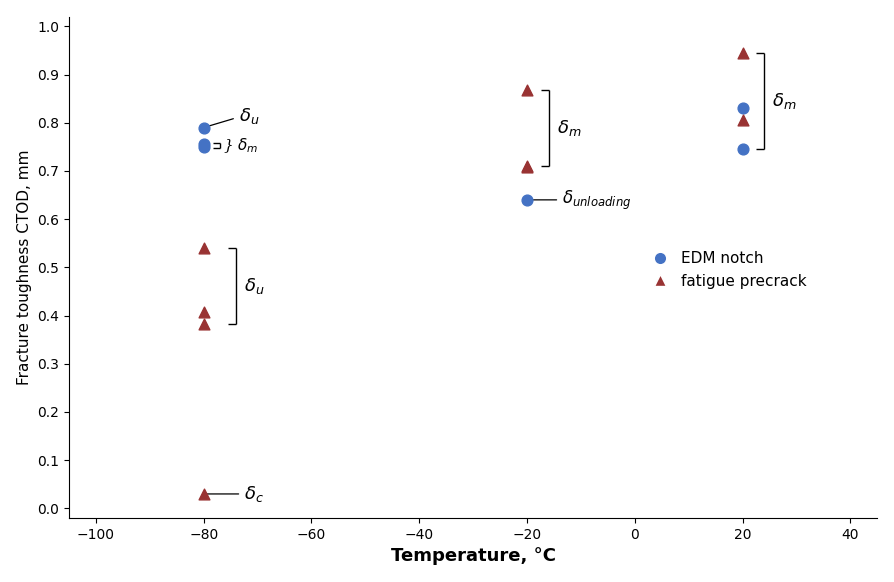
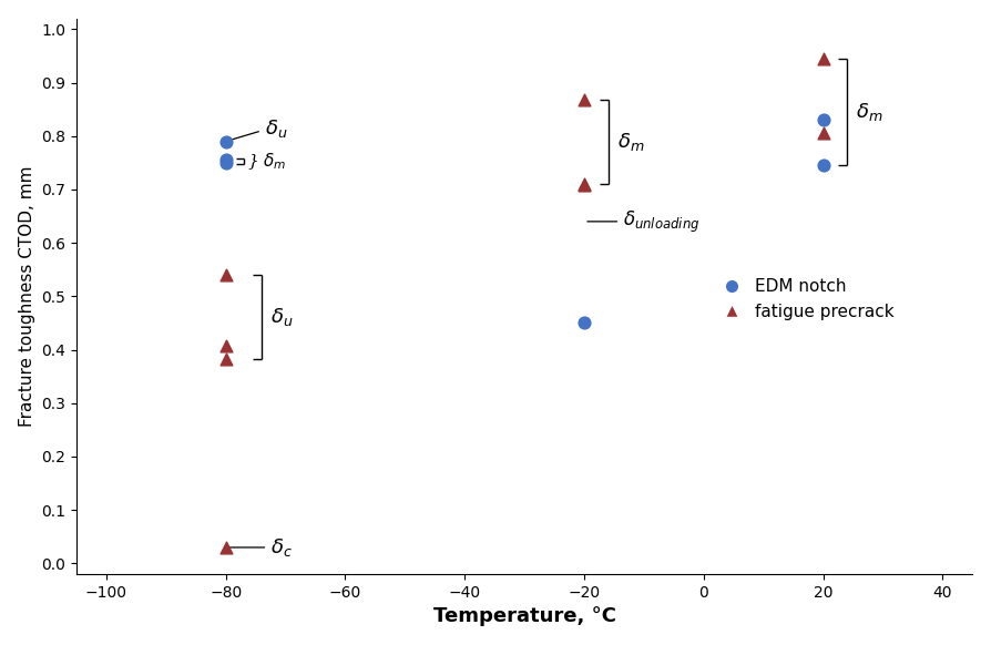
EDM notch/−20: 0.640 -> 0.450
